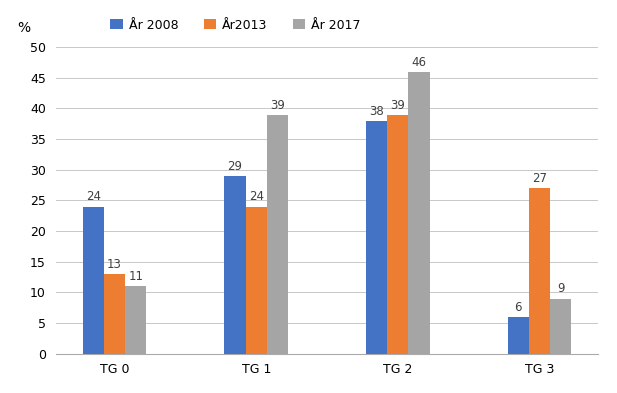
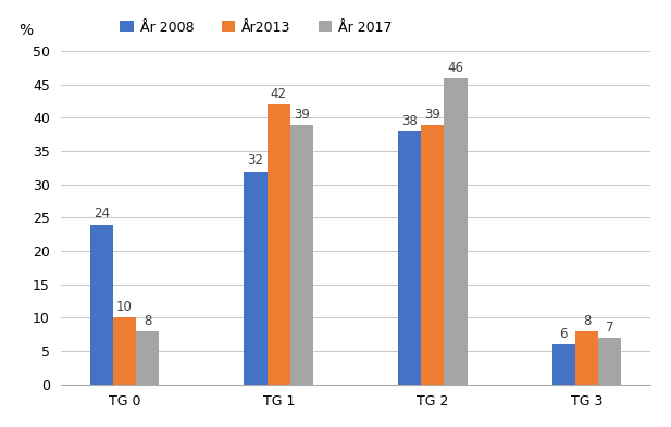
År2013/TG 0: 13 -> 10
År 2017/TG 0: 11 -> 8
År 2008/TG 1: 29 -> 32
År2013/TG 1: 24 -> 42
År2013/TG 3: 27 -> 8
År 2017/TG 3: 9 -> 7
